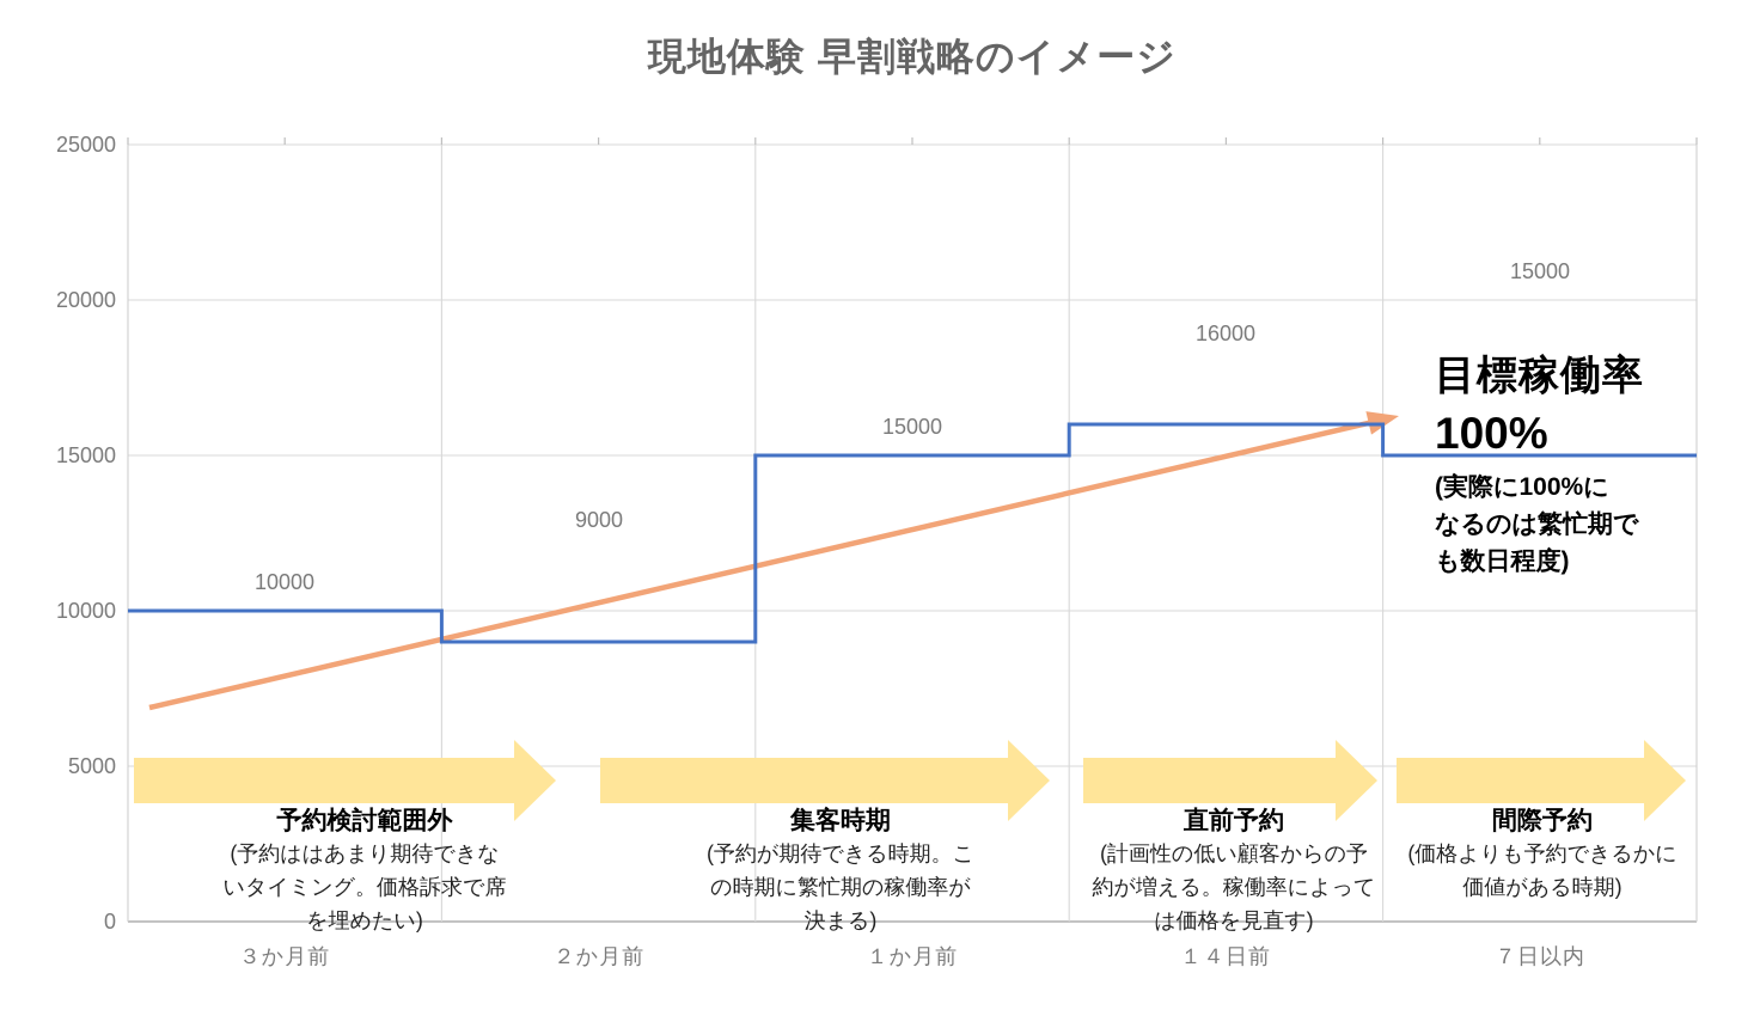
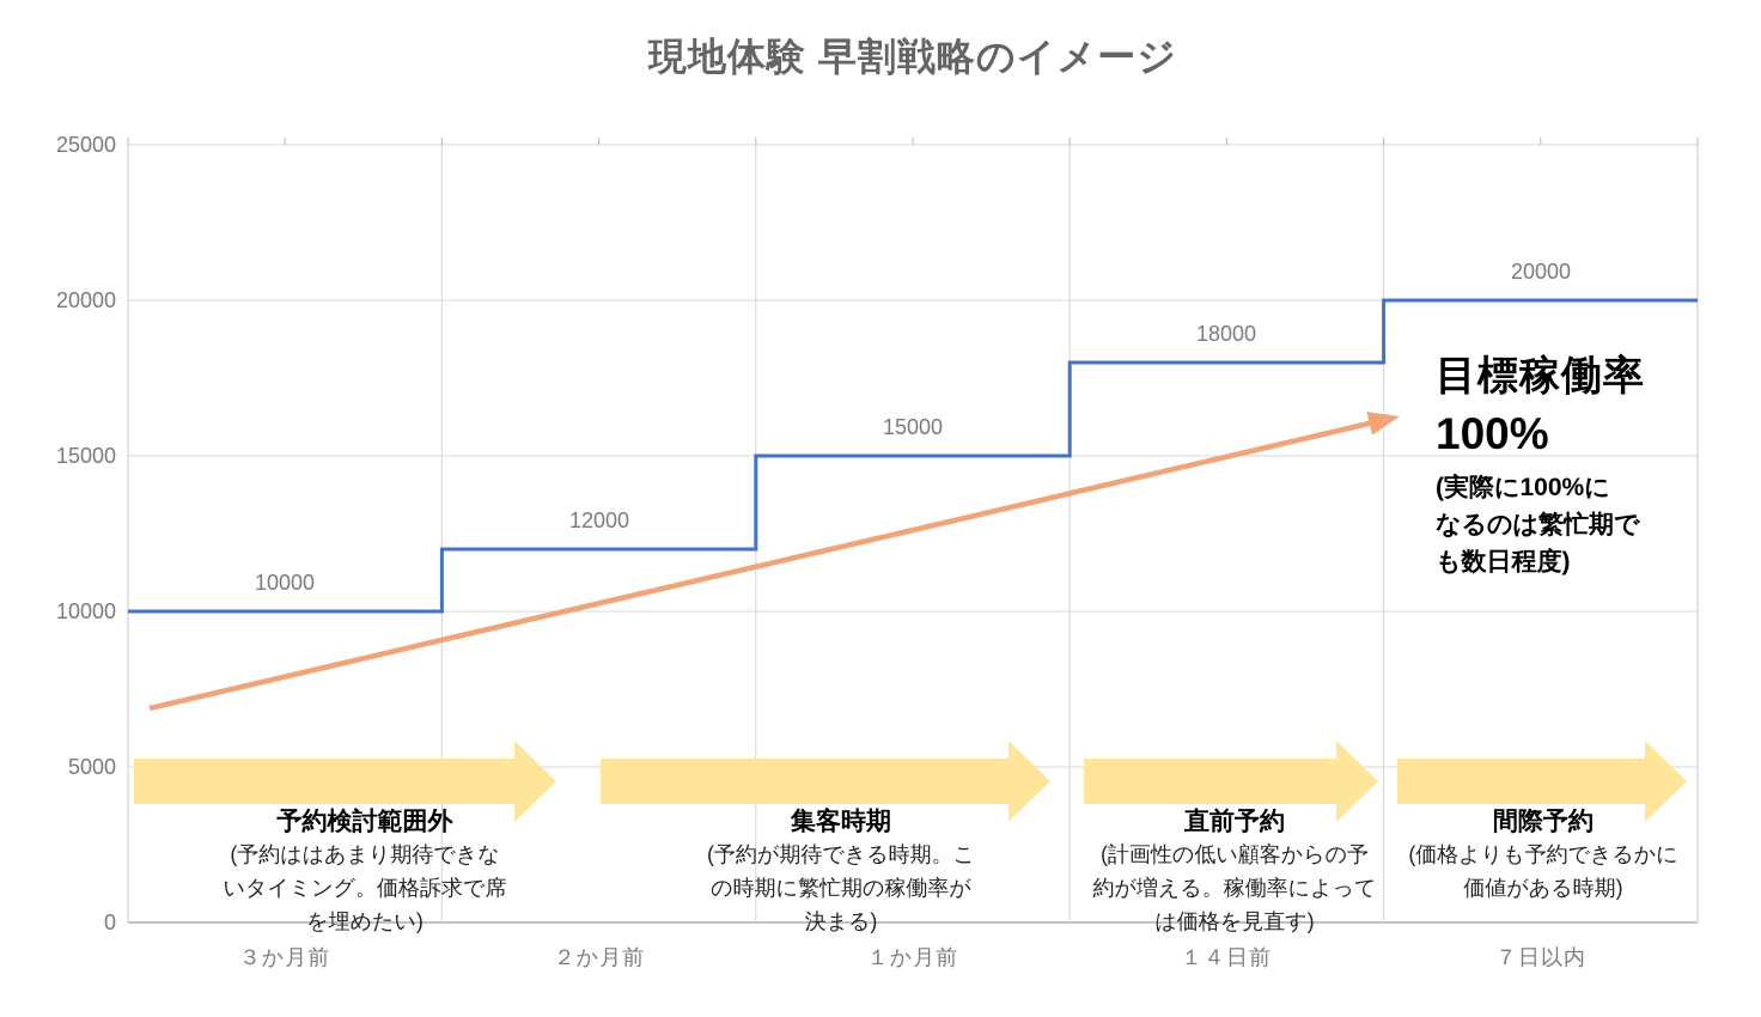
２か月前: 9000 -> 12000
１４日前: 16000 -> 18000
７日以内: 15000 -> 20000
